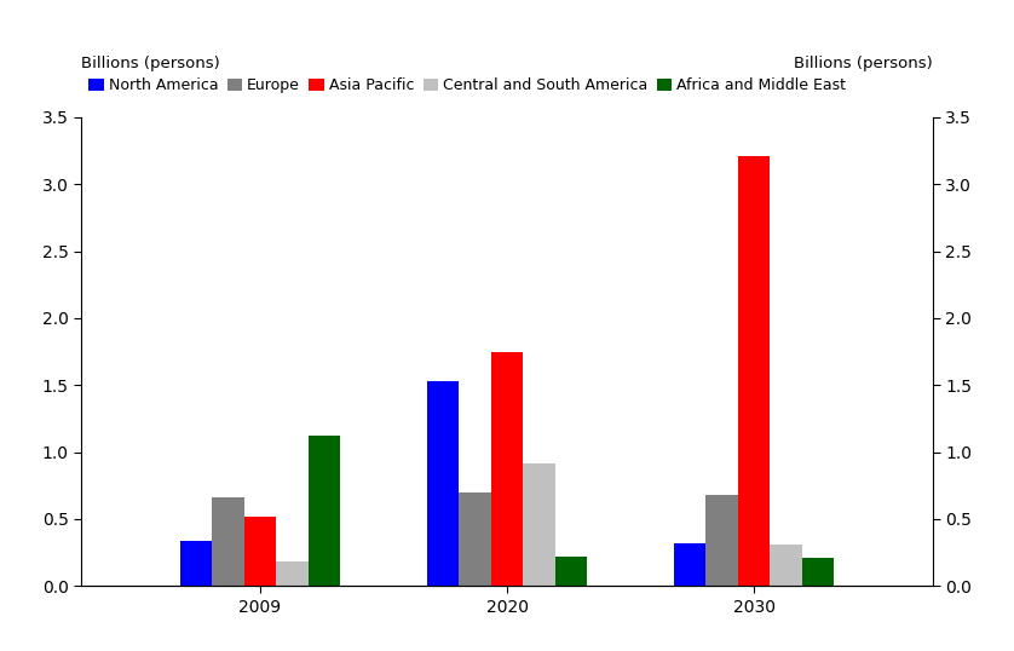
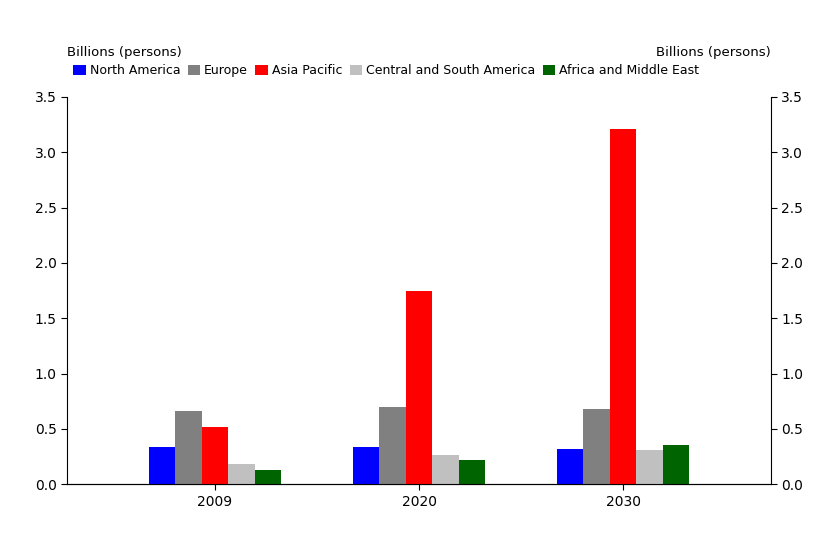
Africa and Middle East/2009: 1.12 -> 0.13
North America/2020: 1.53 -> 0.34
Central and South America/2020: 0.91 -> 0.26
Africa and Middle East/2030: 0.21 -> 0.35
